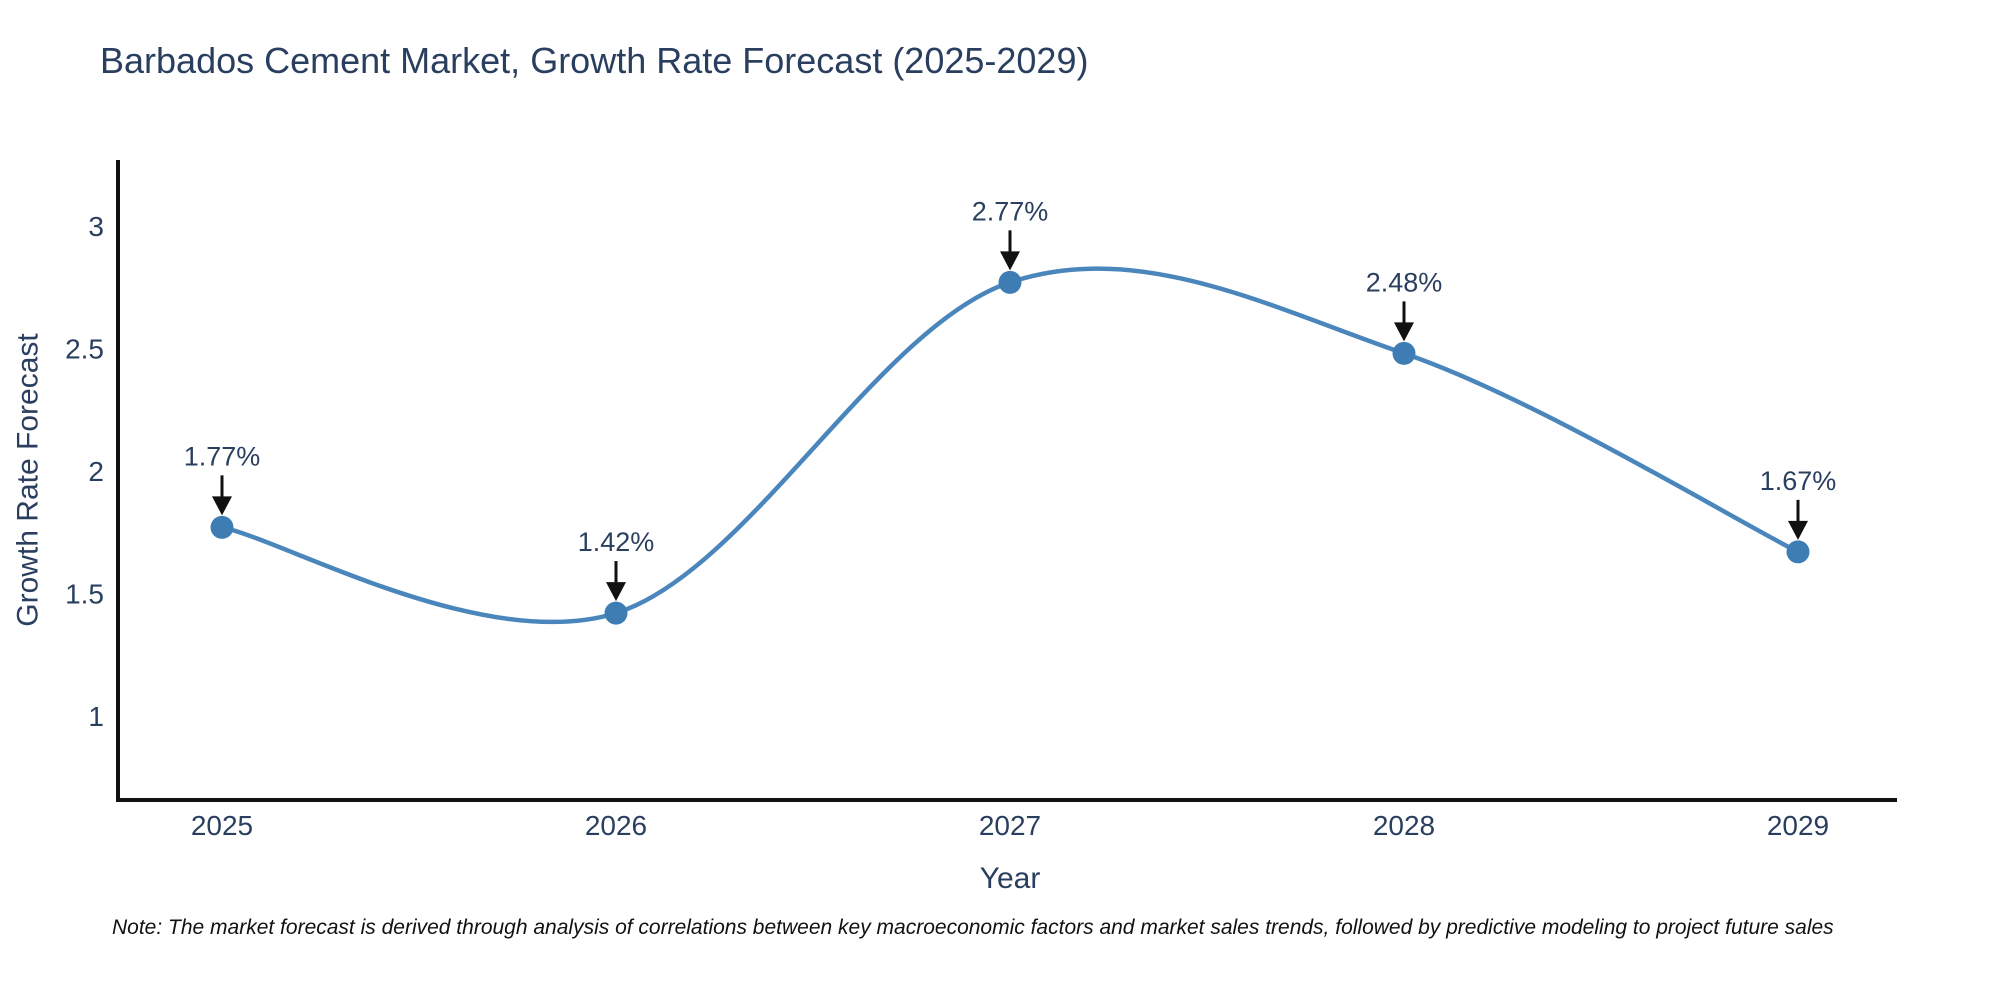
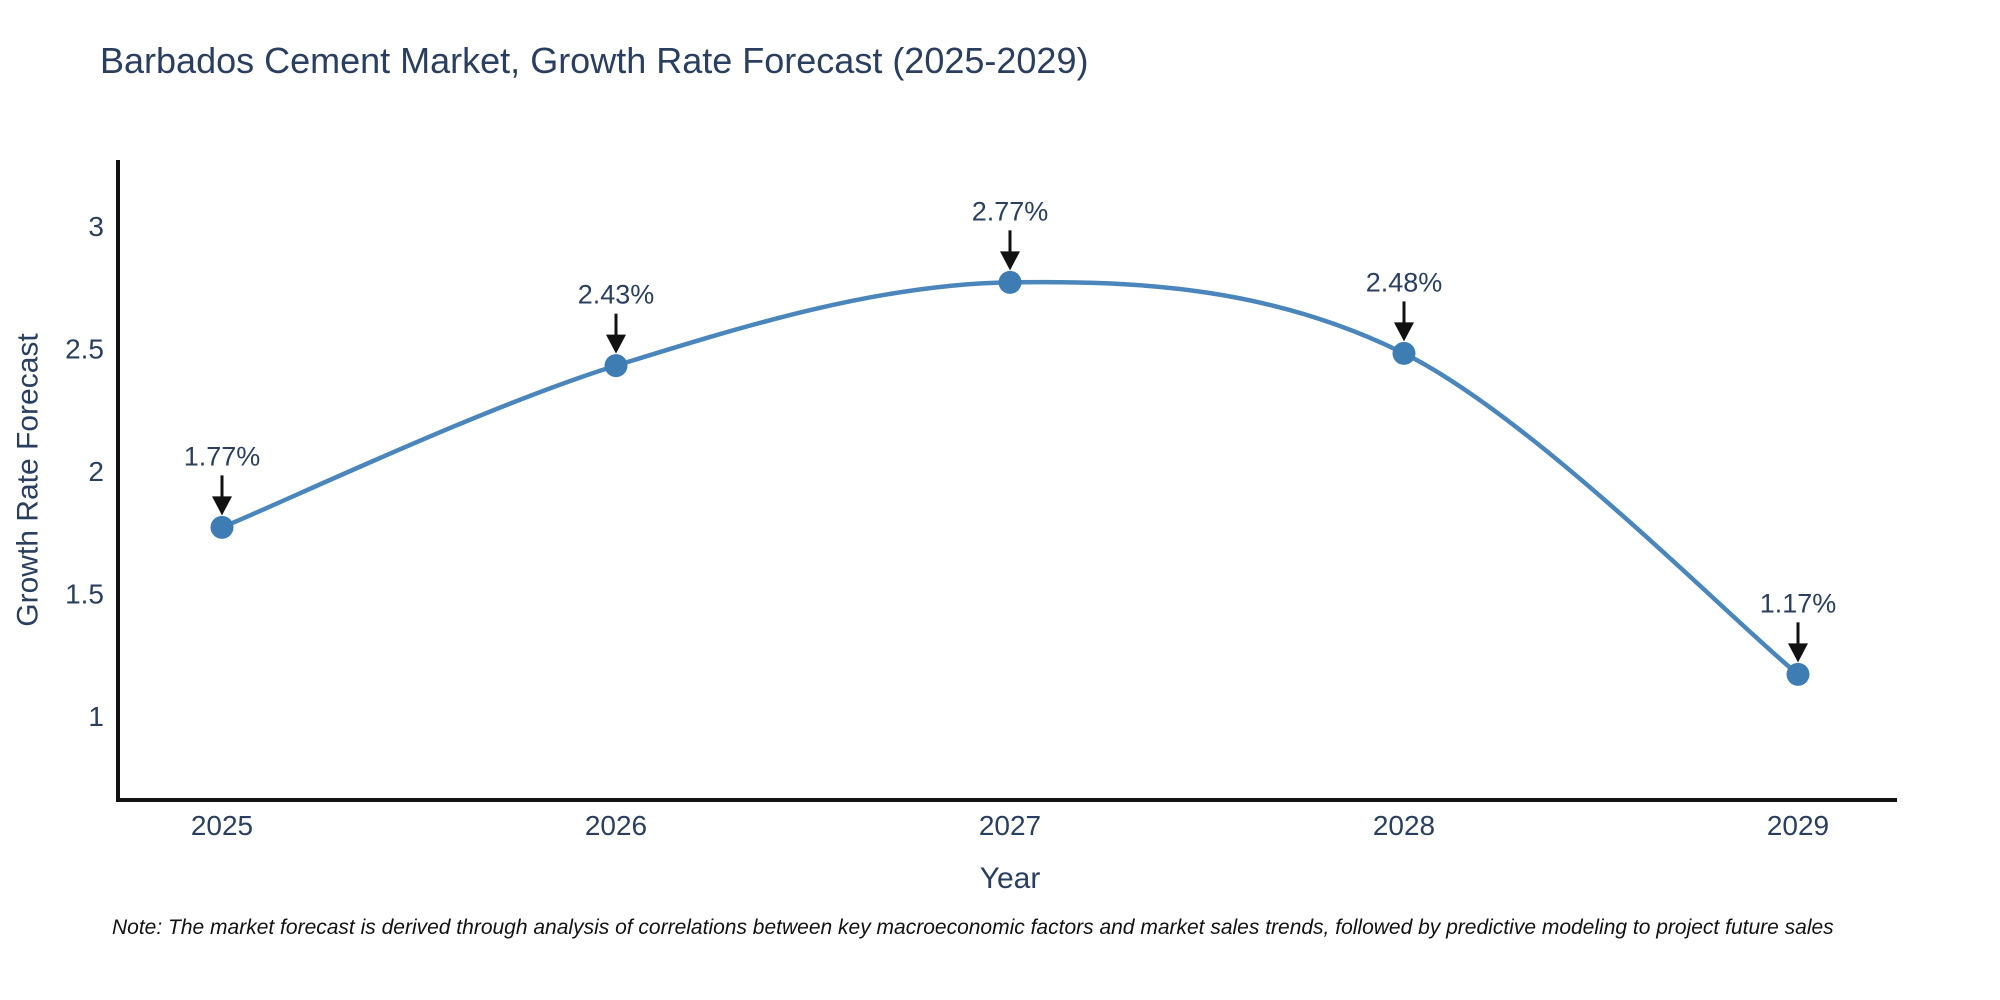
2026: 1.42% -> 2.43%
2029: 1.67% -> 1.17%
